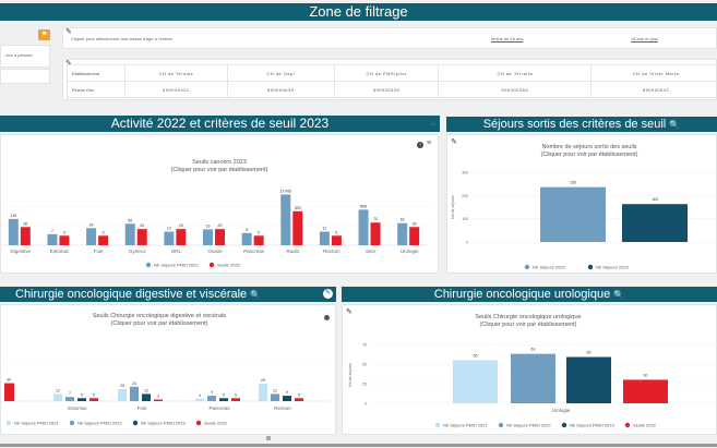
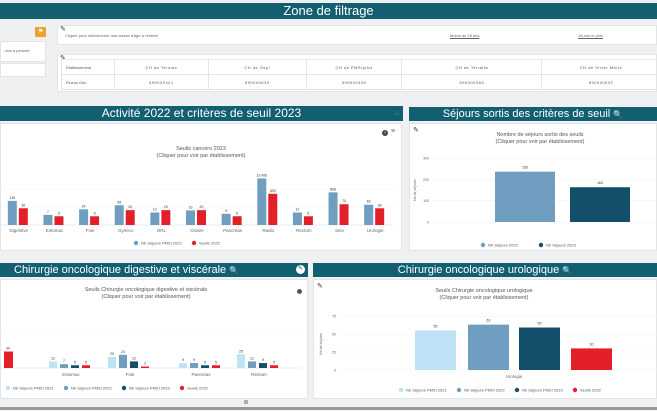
Seuils Chirurgie oncologique digestive et viscérale/Nb Séjours PMSI 2021/Pancreas: 4 -> 9
Seuils Chirurgie oncologique digestive et viscérale/Nb Séjours PMSI 2021/Rectum: 29 -> 25
